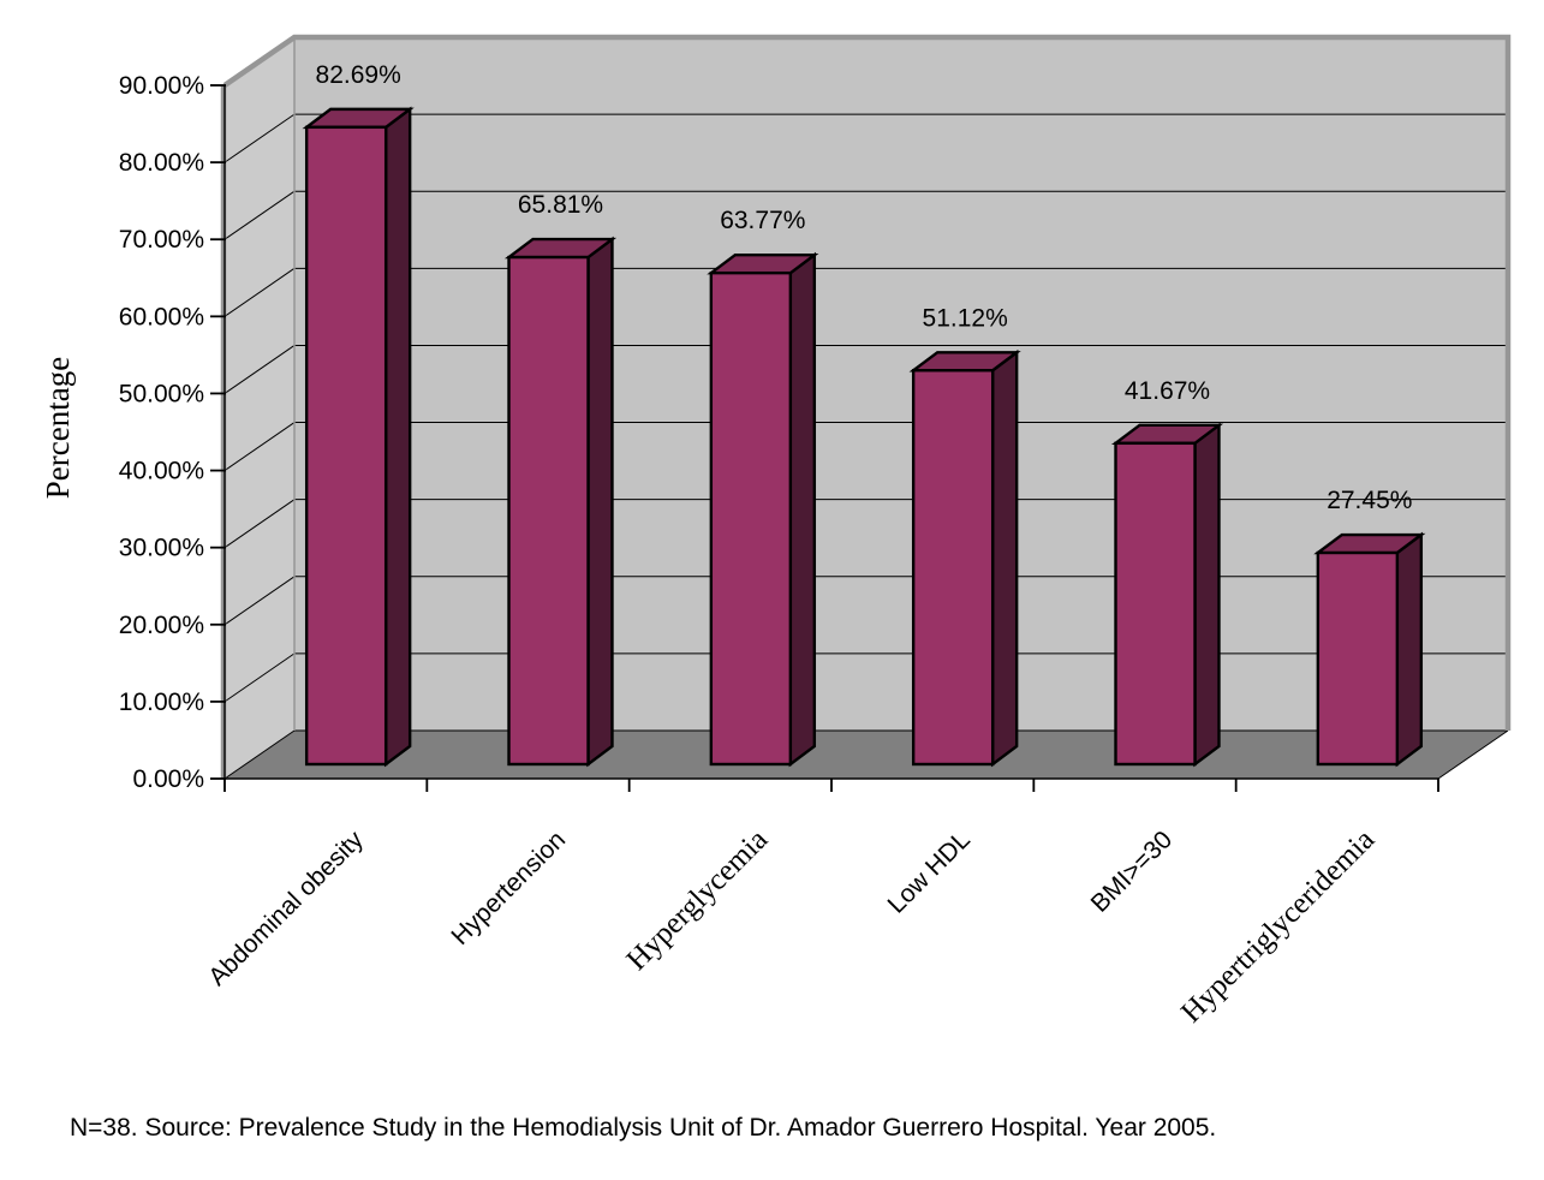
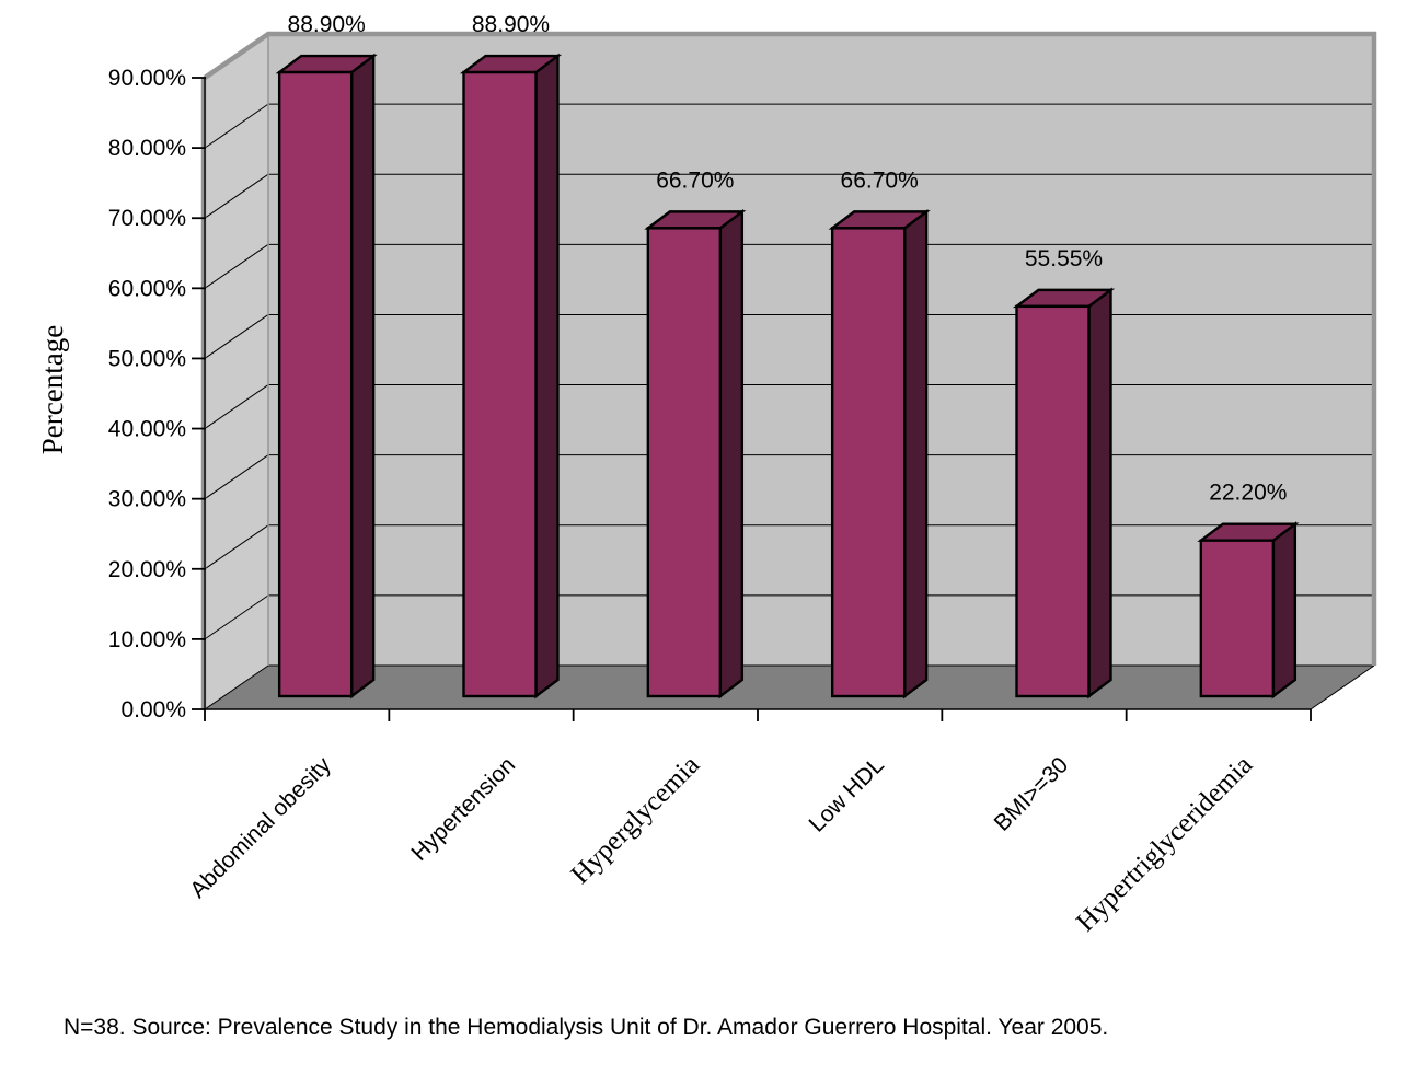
Abdominal obesity: 82.69% -> 88.90%
Hypertension: 65.81% -> 88.90%
Hyperglycemia: 63.77% -> 66.70%
Low HDL: 51.12% -> 66.70%
BMI>=30: 41.67% -> 55.55%
Hypertriglyceridemia: 27.45% -> 22.20%
